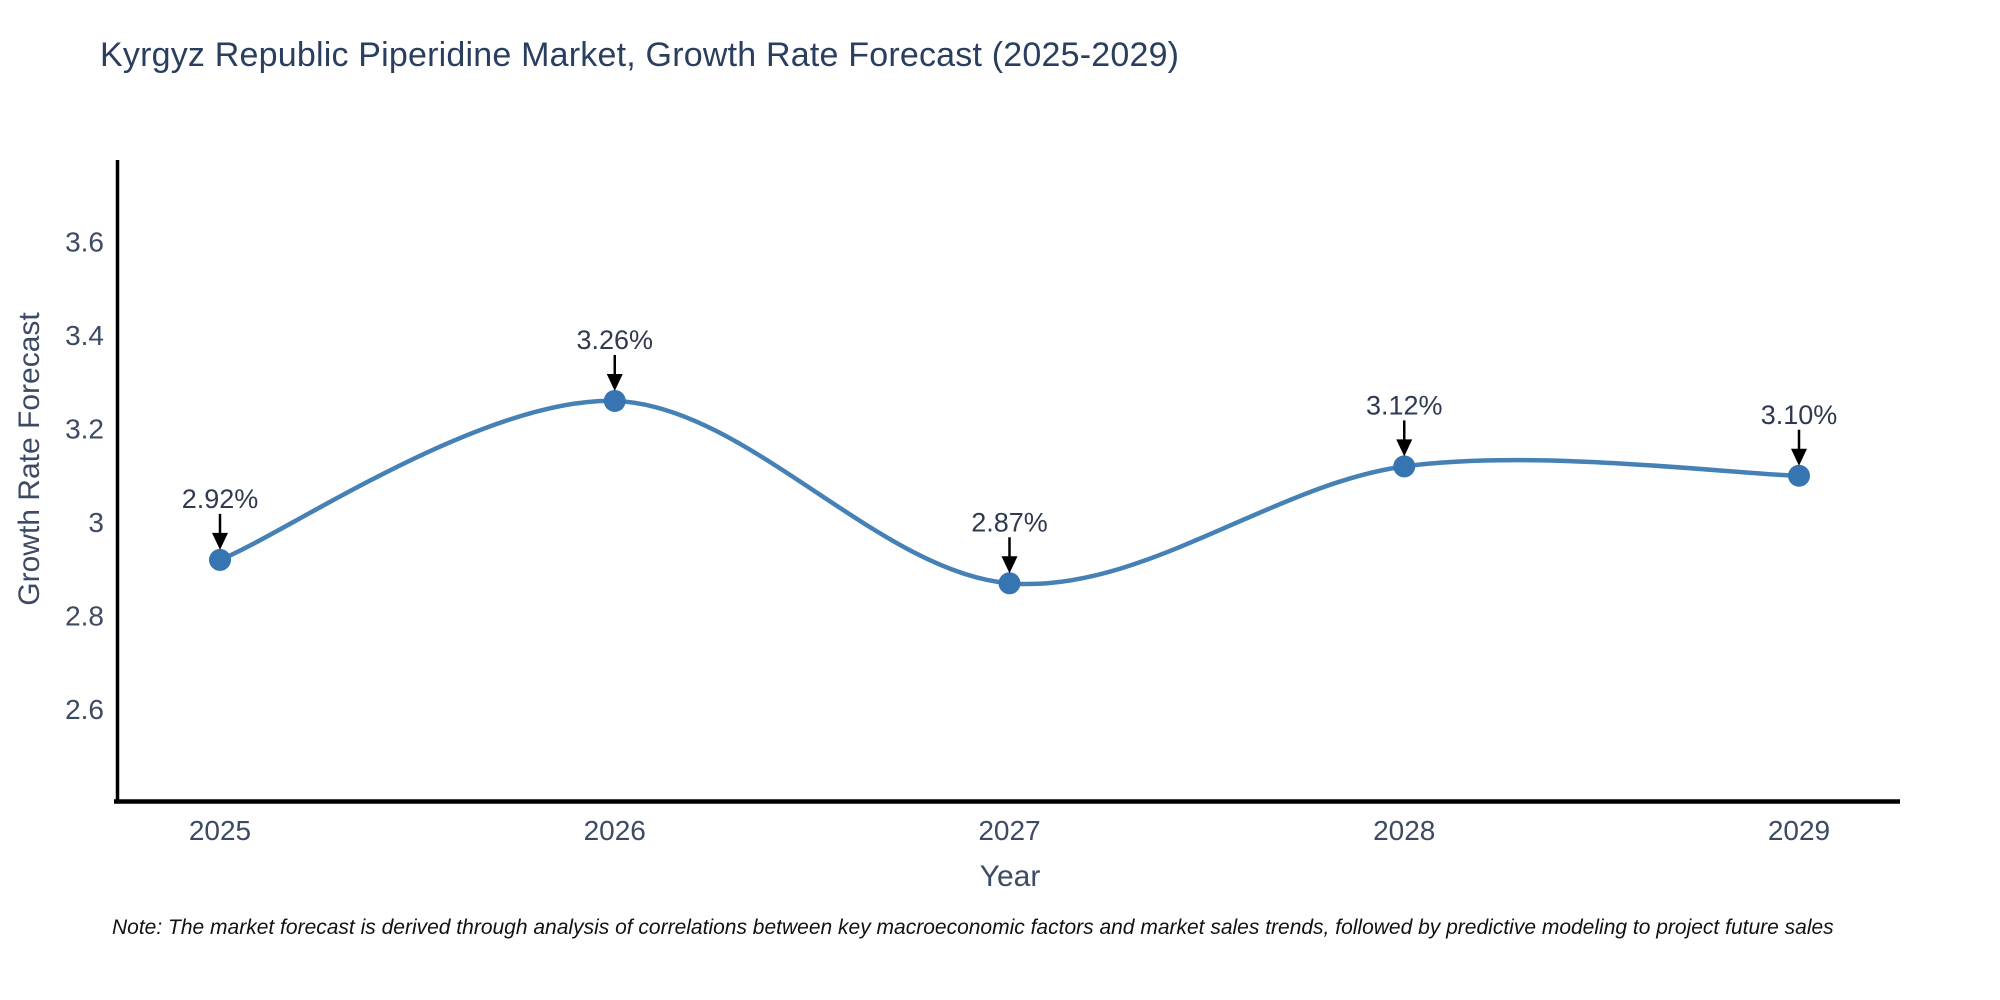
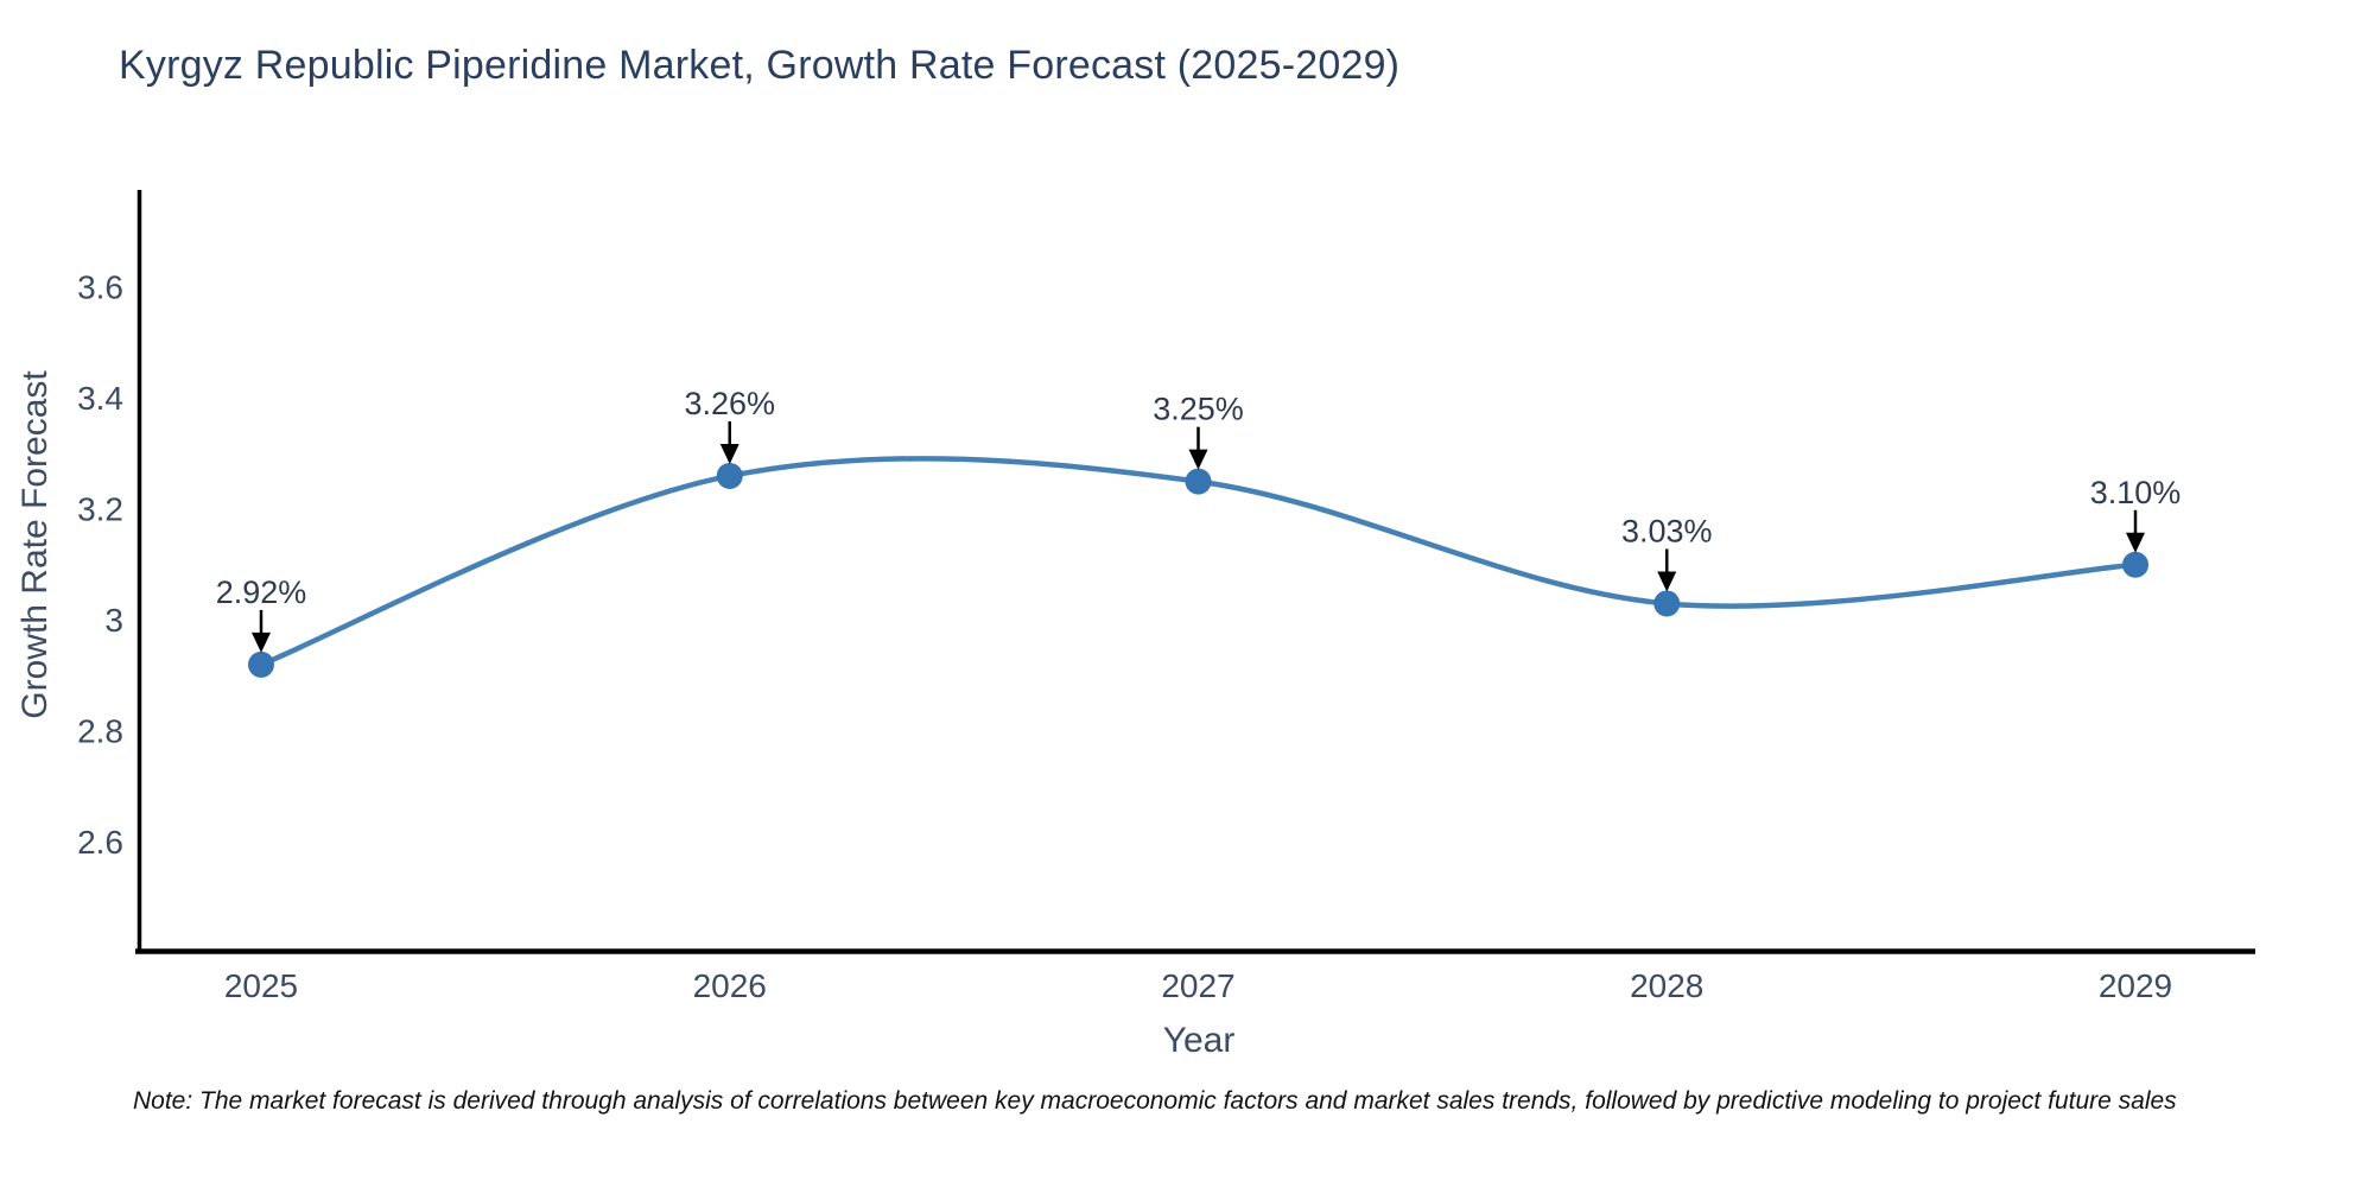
2027: 2.87% -> 3.25%
2028: 3.12% -> 3.03%
